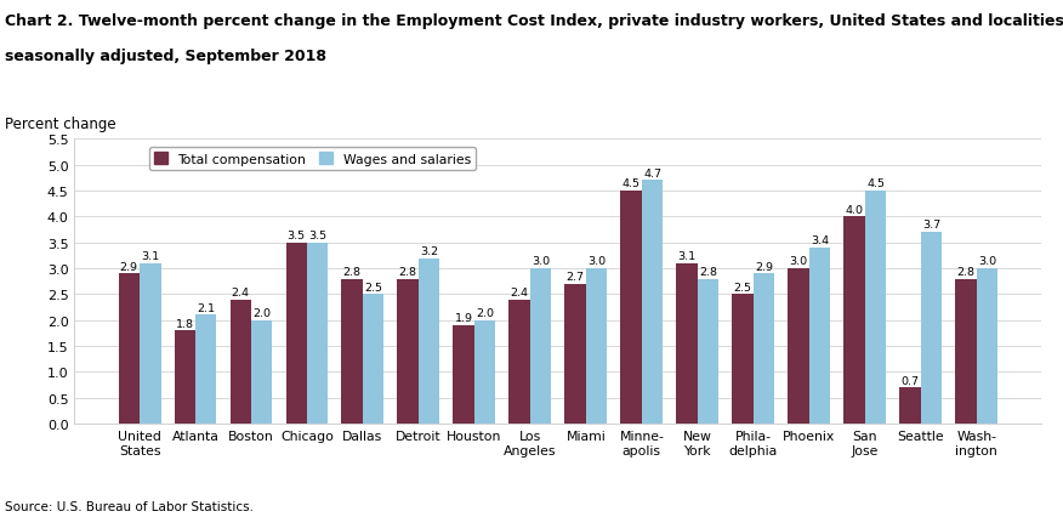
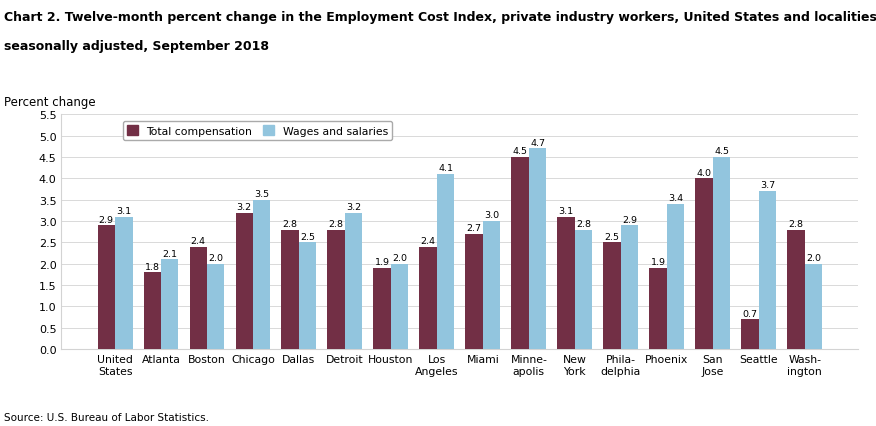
Total compensation/Chicago: 3.5 -> 3.2
Wages and salaries/Los Angeles: 3.0 -> 4.1
Total compensation/Phoenix: 3.0 -> 1.9
Wages and salaries/Wash- ington: 3.0 -> 2.0
